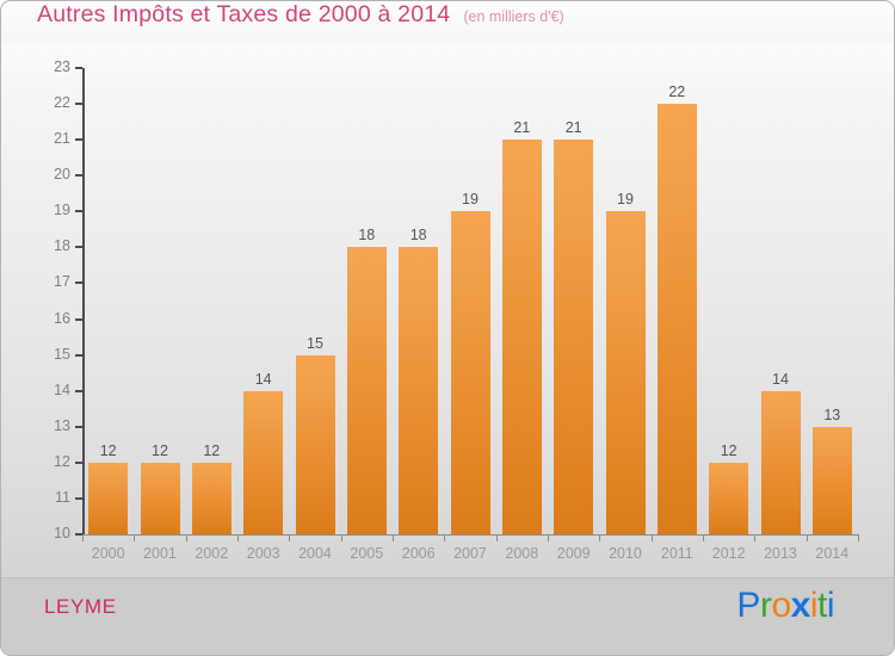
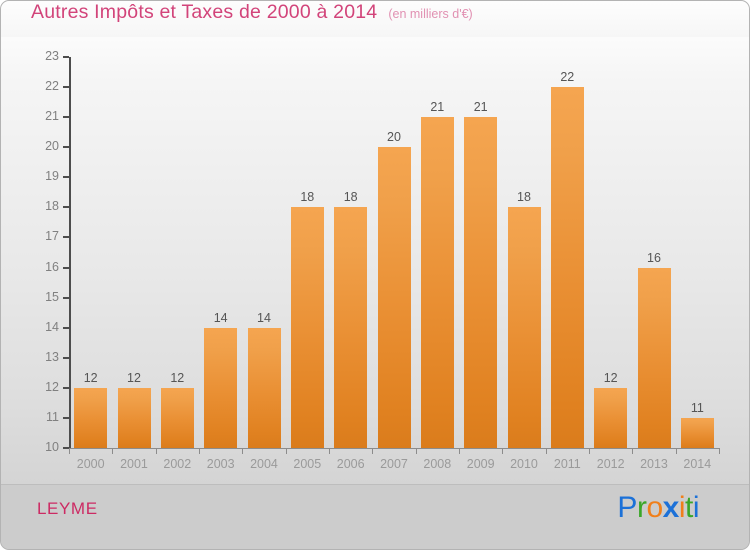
2004: 15 -> 14
2007: 19 -> 20
2010: 19 -> 18
2013: 14 -> 16
2014: 13 -> 11
